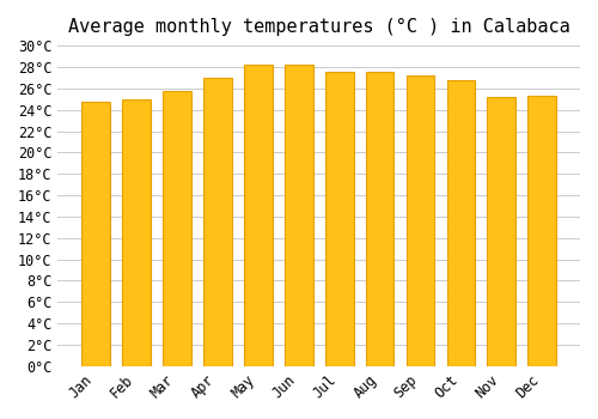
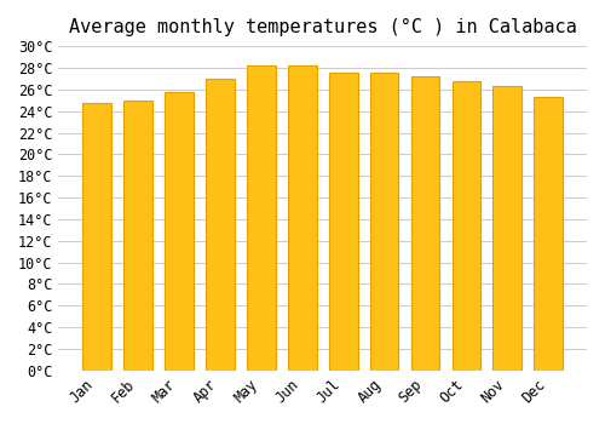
Nov: 25.2°C -> 26.3°C
